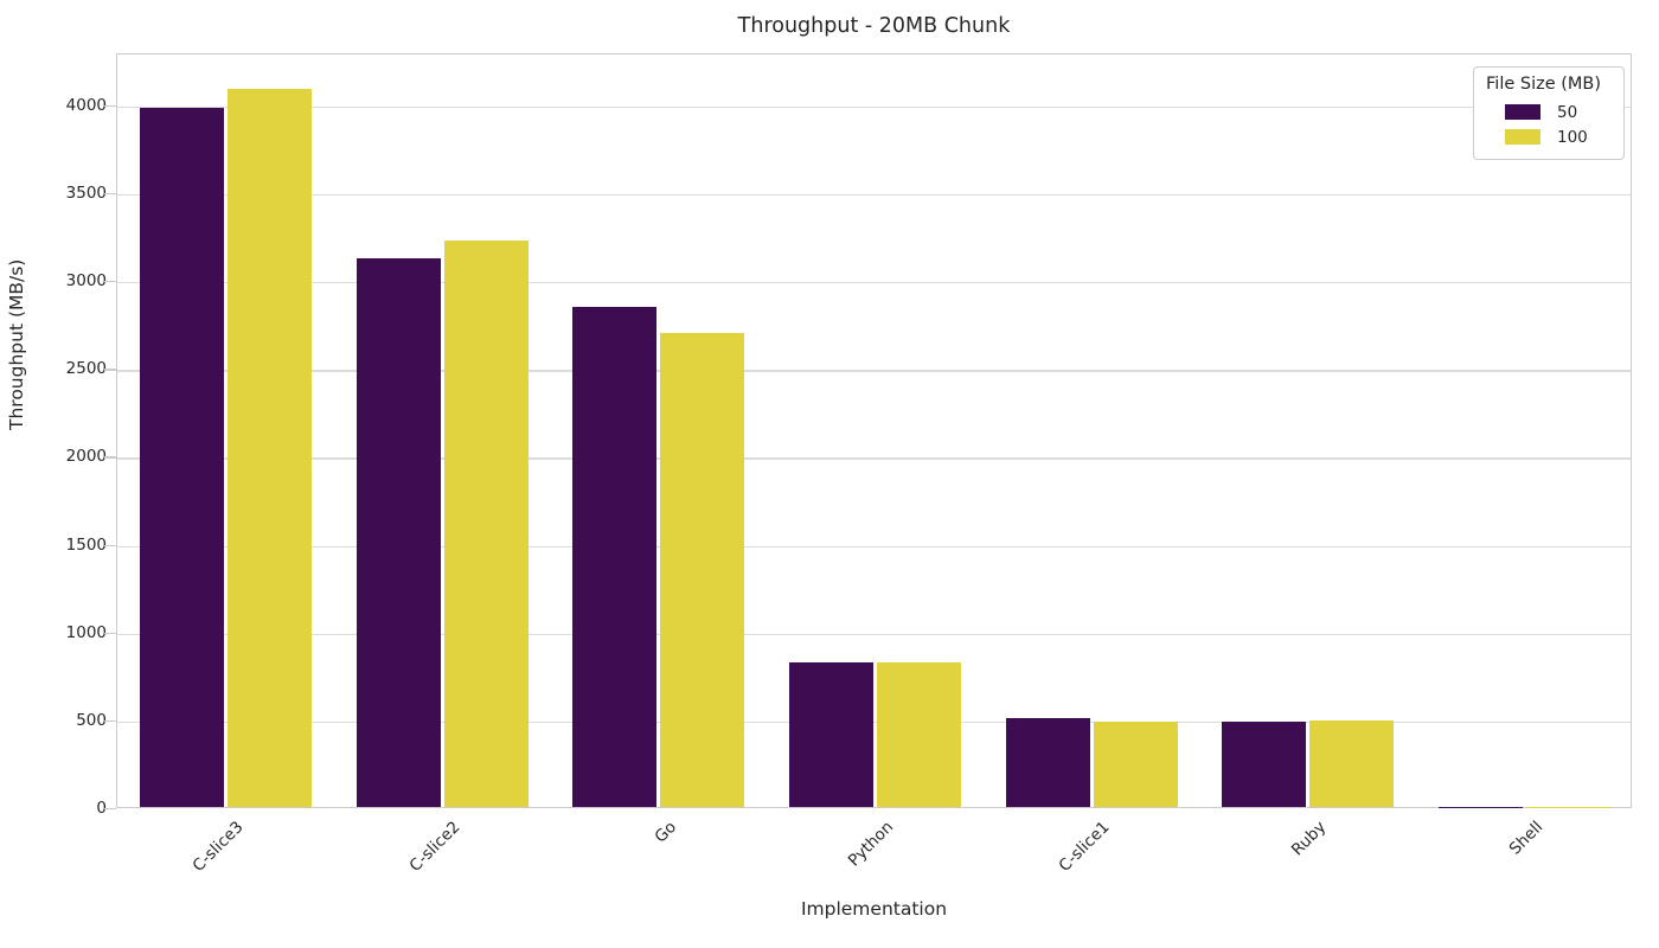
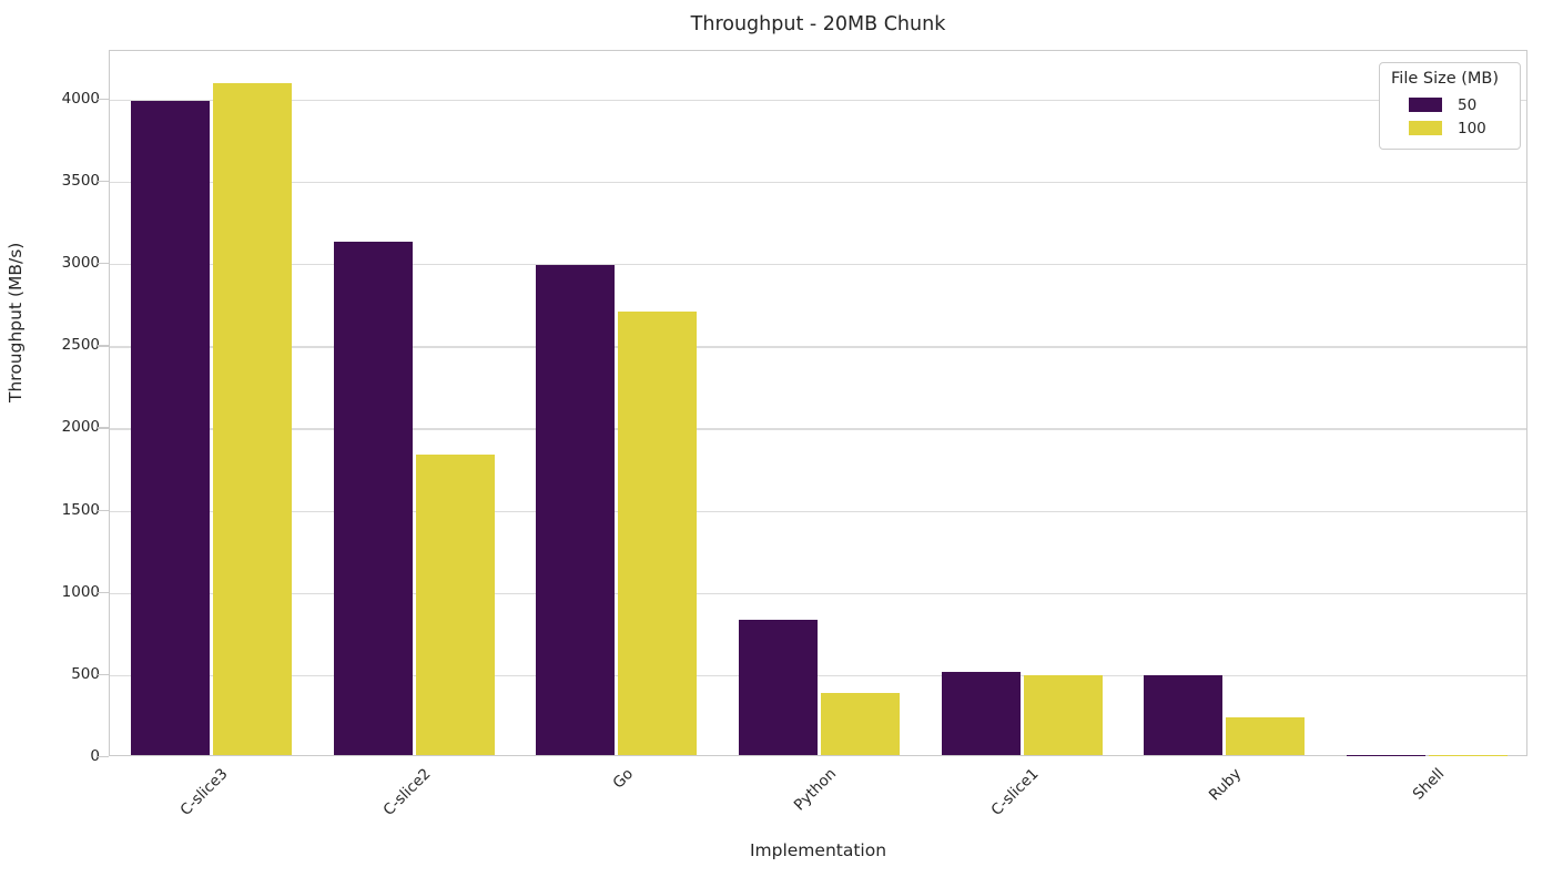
100/C-slice2: 3220 -> 1830
50/Go: 2840 -> 2980
100/Python: 830 -> 380
100/Ruby: 490 -> 230
